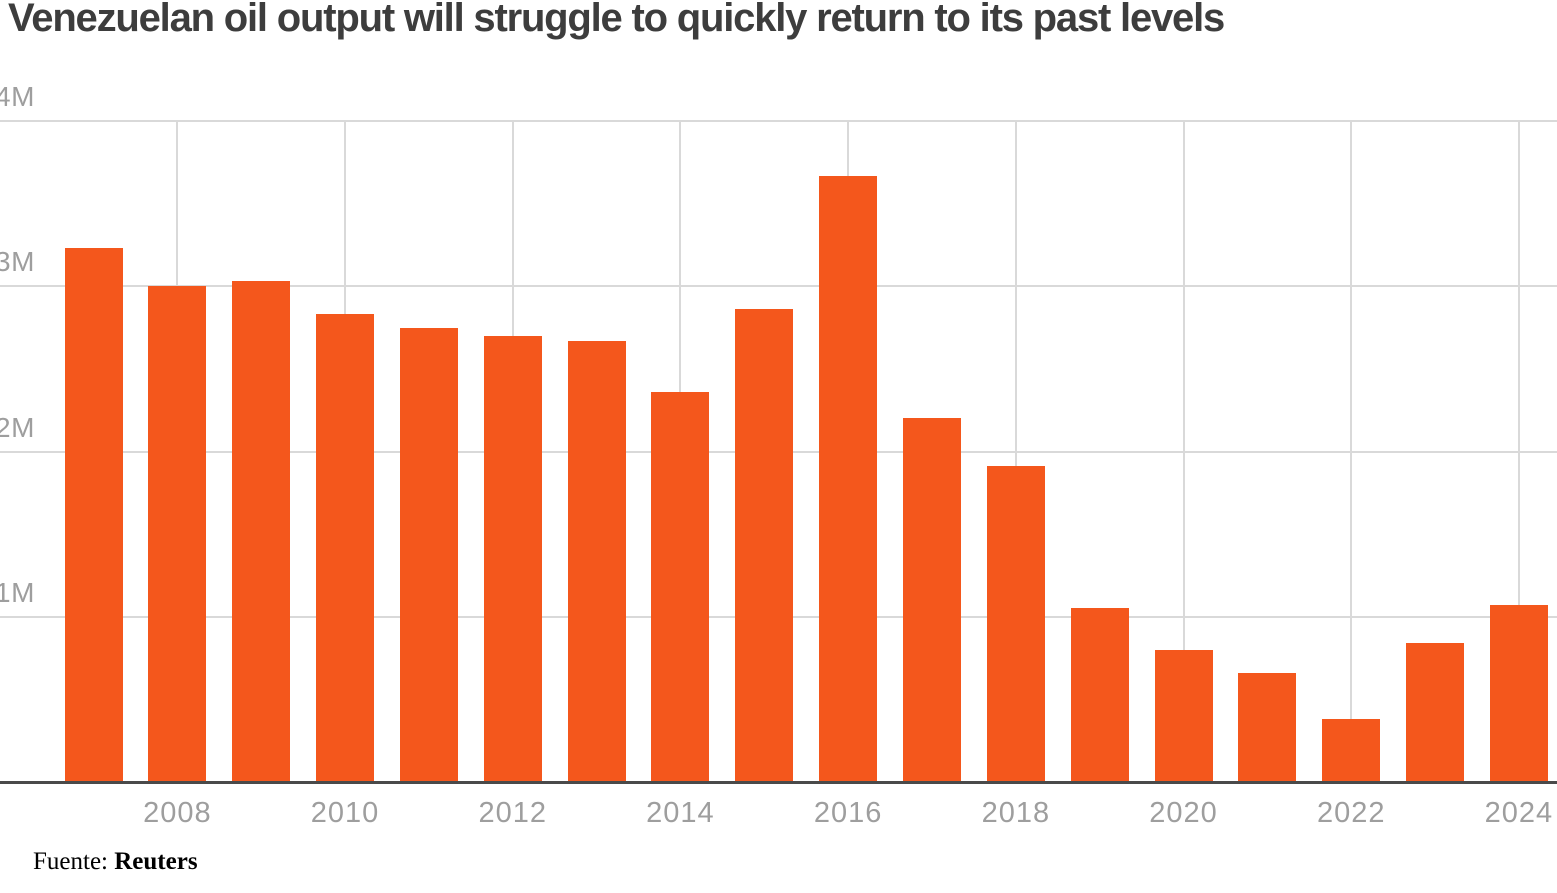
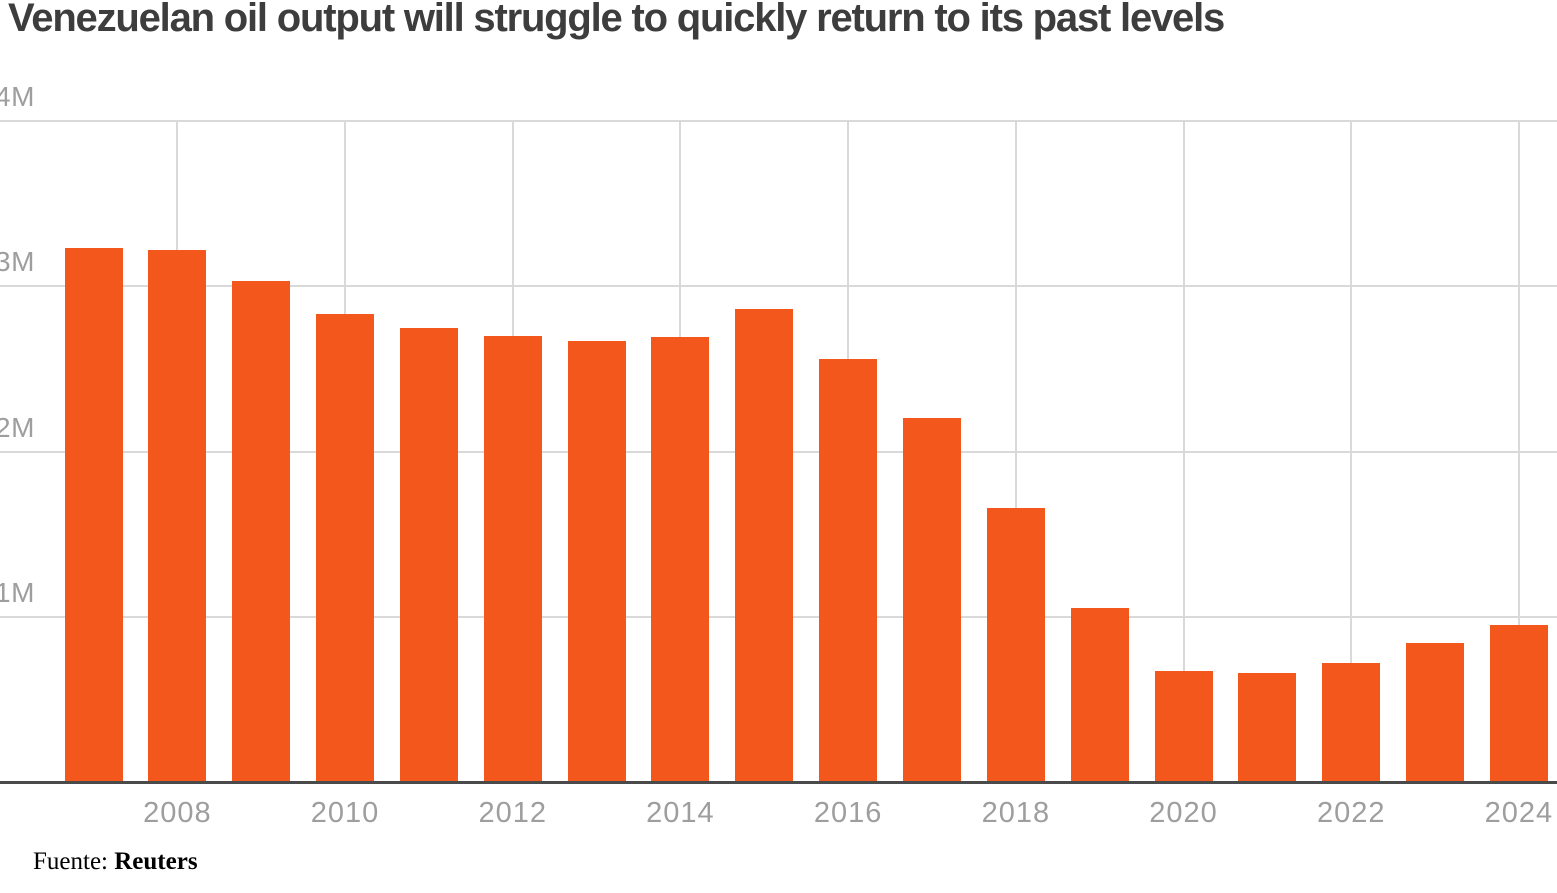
2008: 3.00M -> 3.22M
2014: 2.36M -> 2.69M
2016: 3.67M -> 2.56M
2018: 1.91M -> 1.66M
2020: 0.80M -> 0.67M
2022: 0.38M -> 0.72M
2024: 1.07M -> 0.95M
